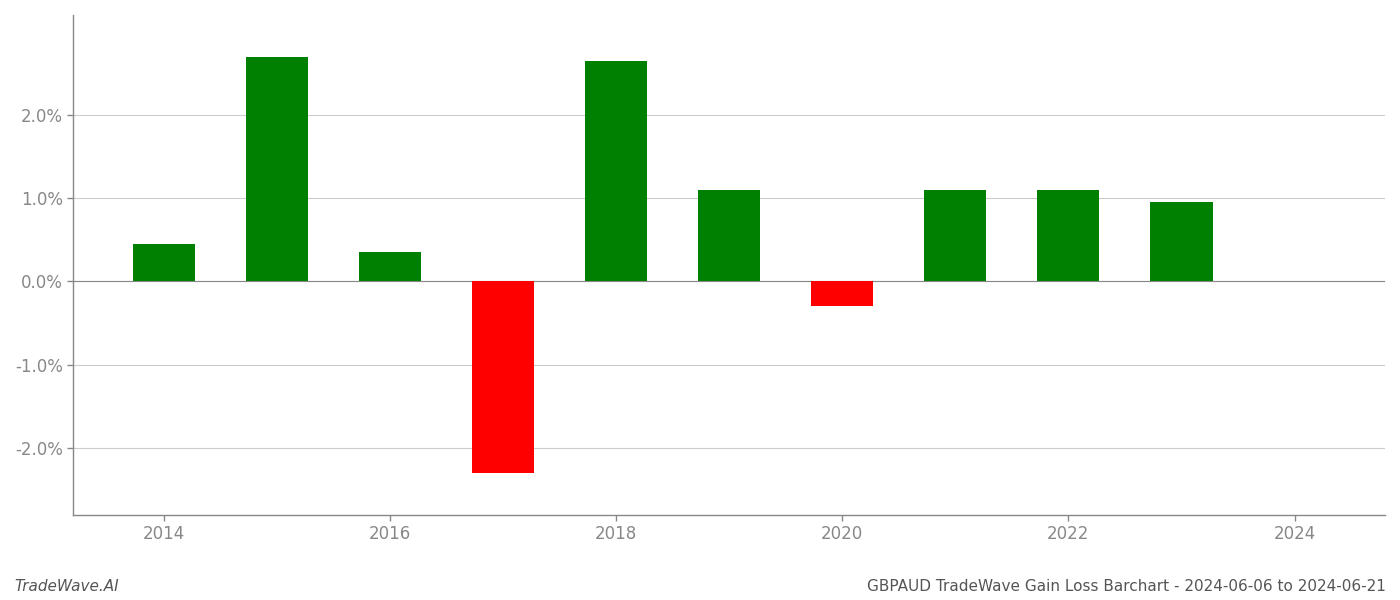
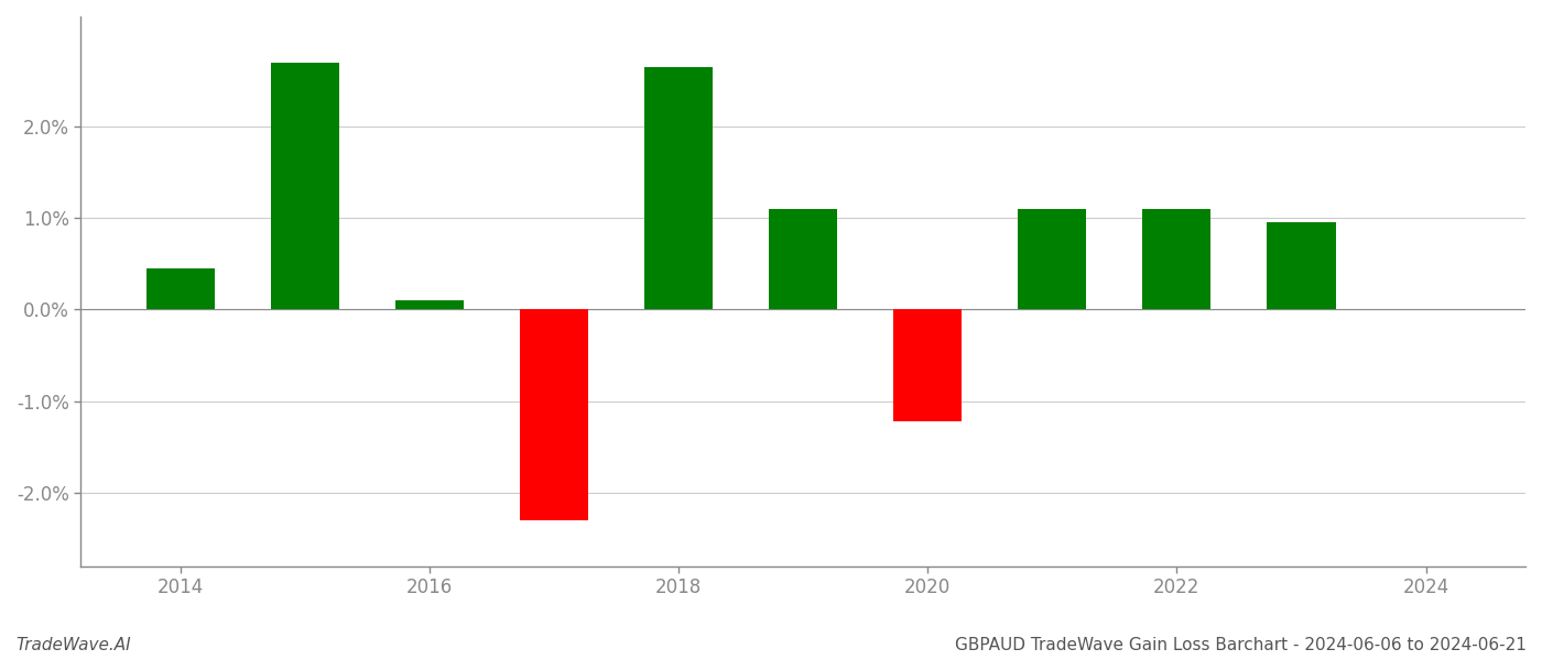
2016: 0.35% -> 0.10%
2020: -0.30% -> -1.22%
